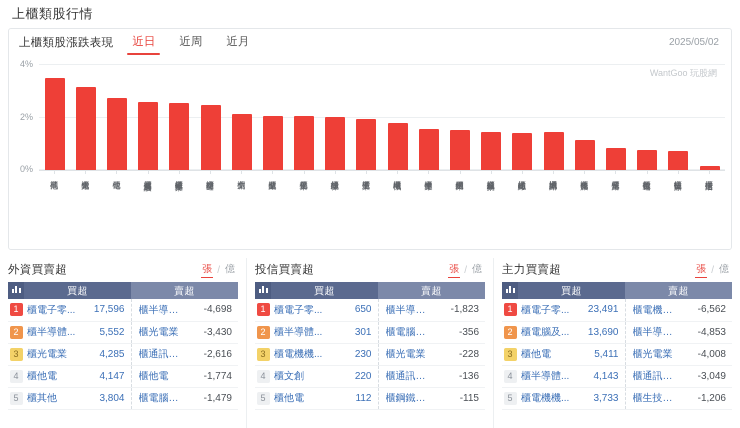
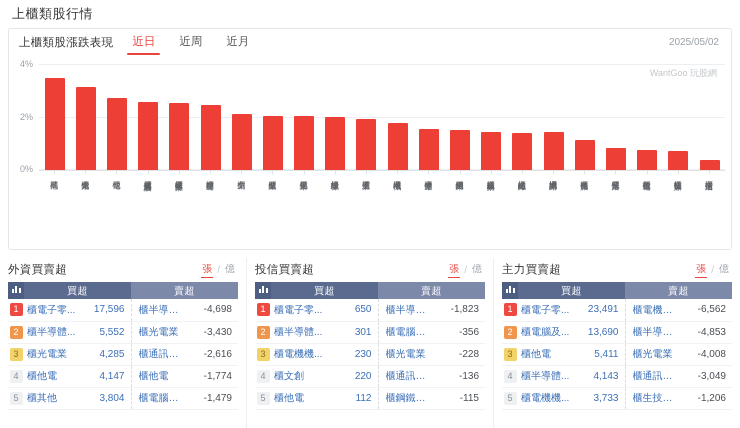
櫃居家生活: 0.1% -> 0.4%
